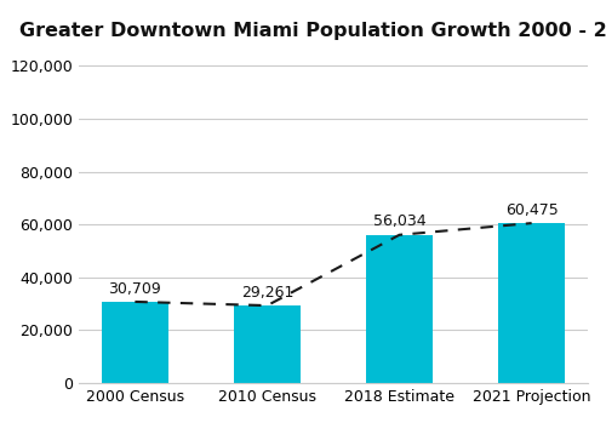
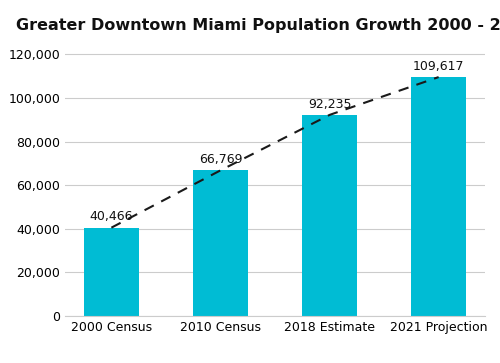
2000 Census: 30,709 -> 40,466
2010 Census: 29,261 -> 66,769
2018 Estimate: 56,034 -> 92,235
2021 Projection: 60,475 -> 109,617
